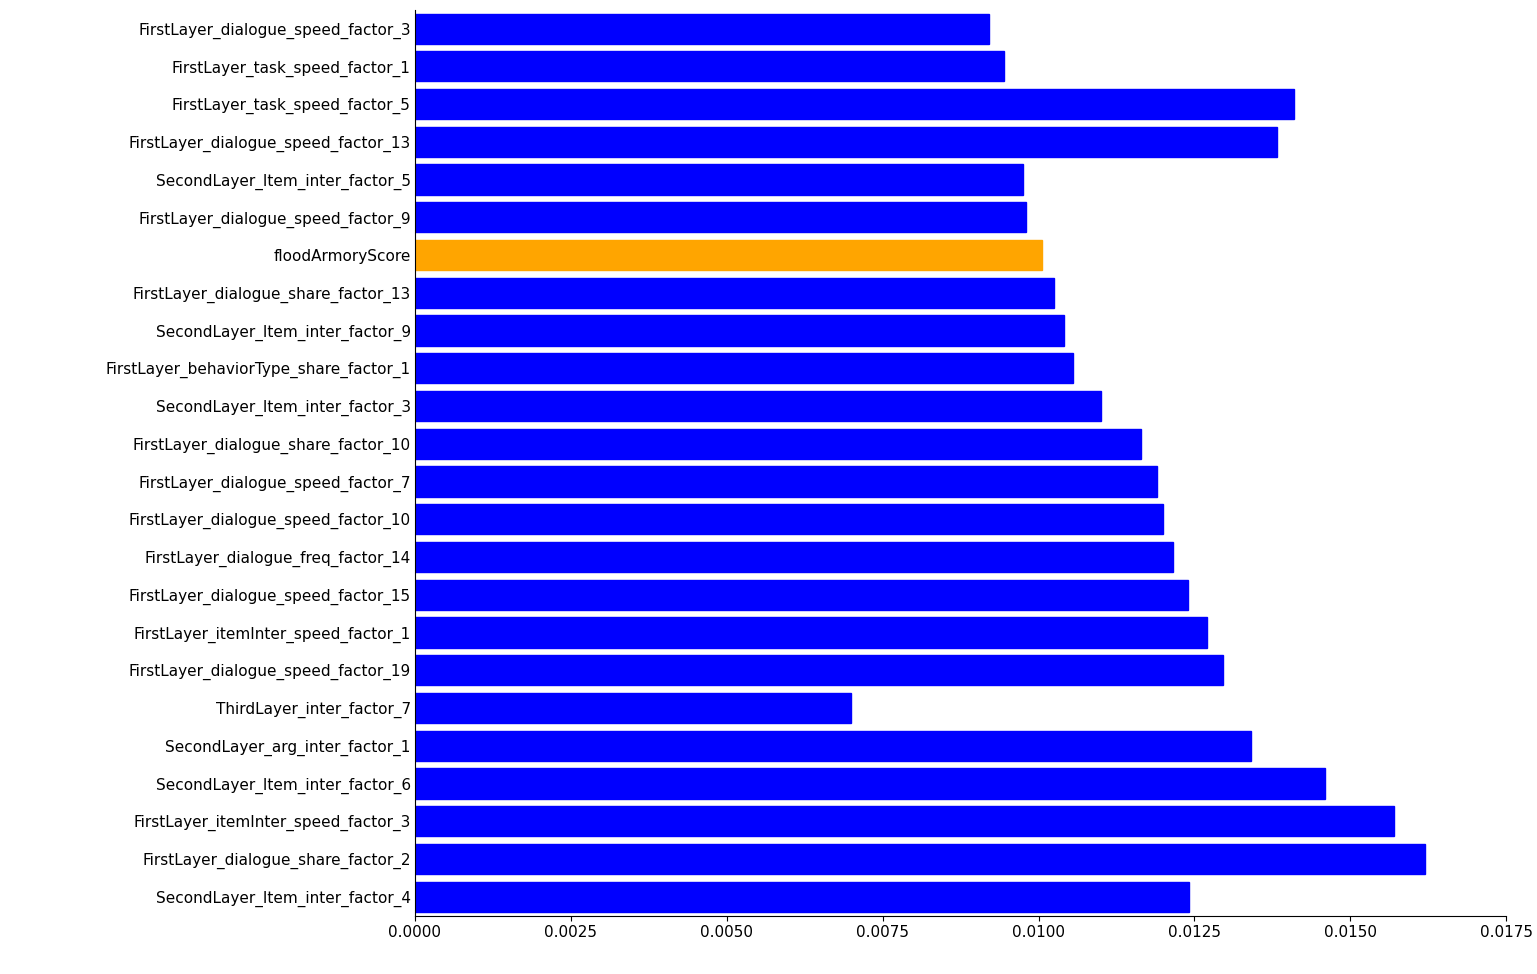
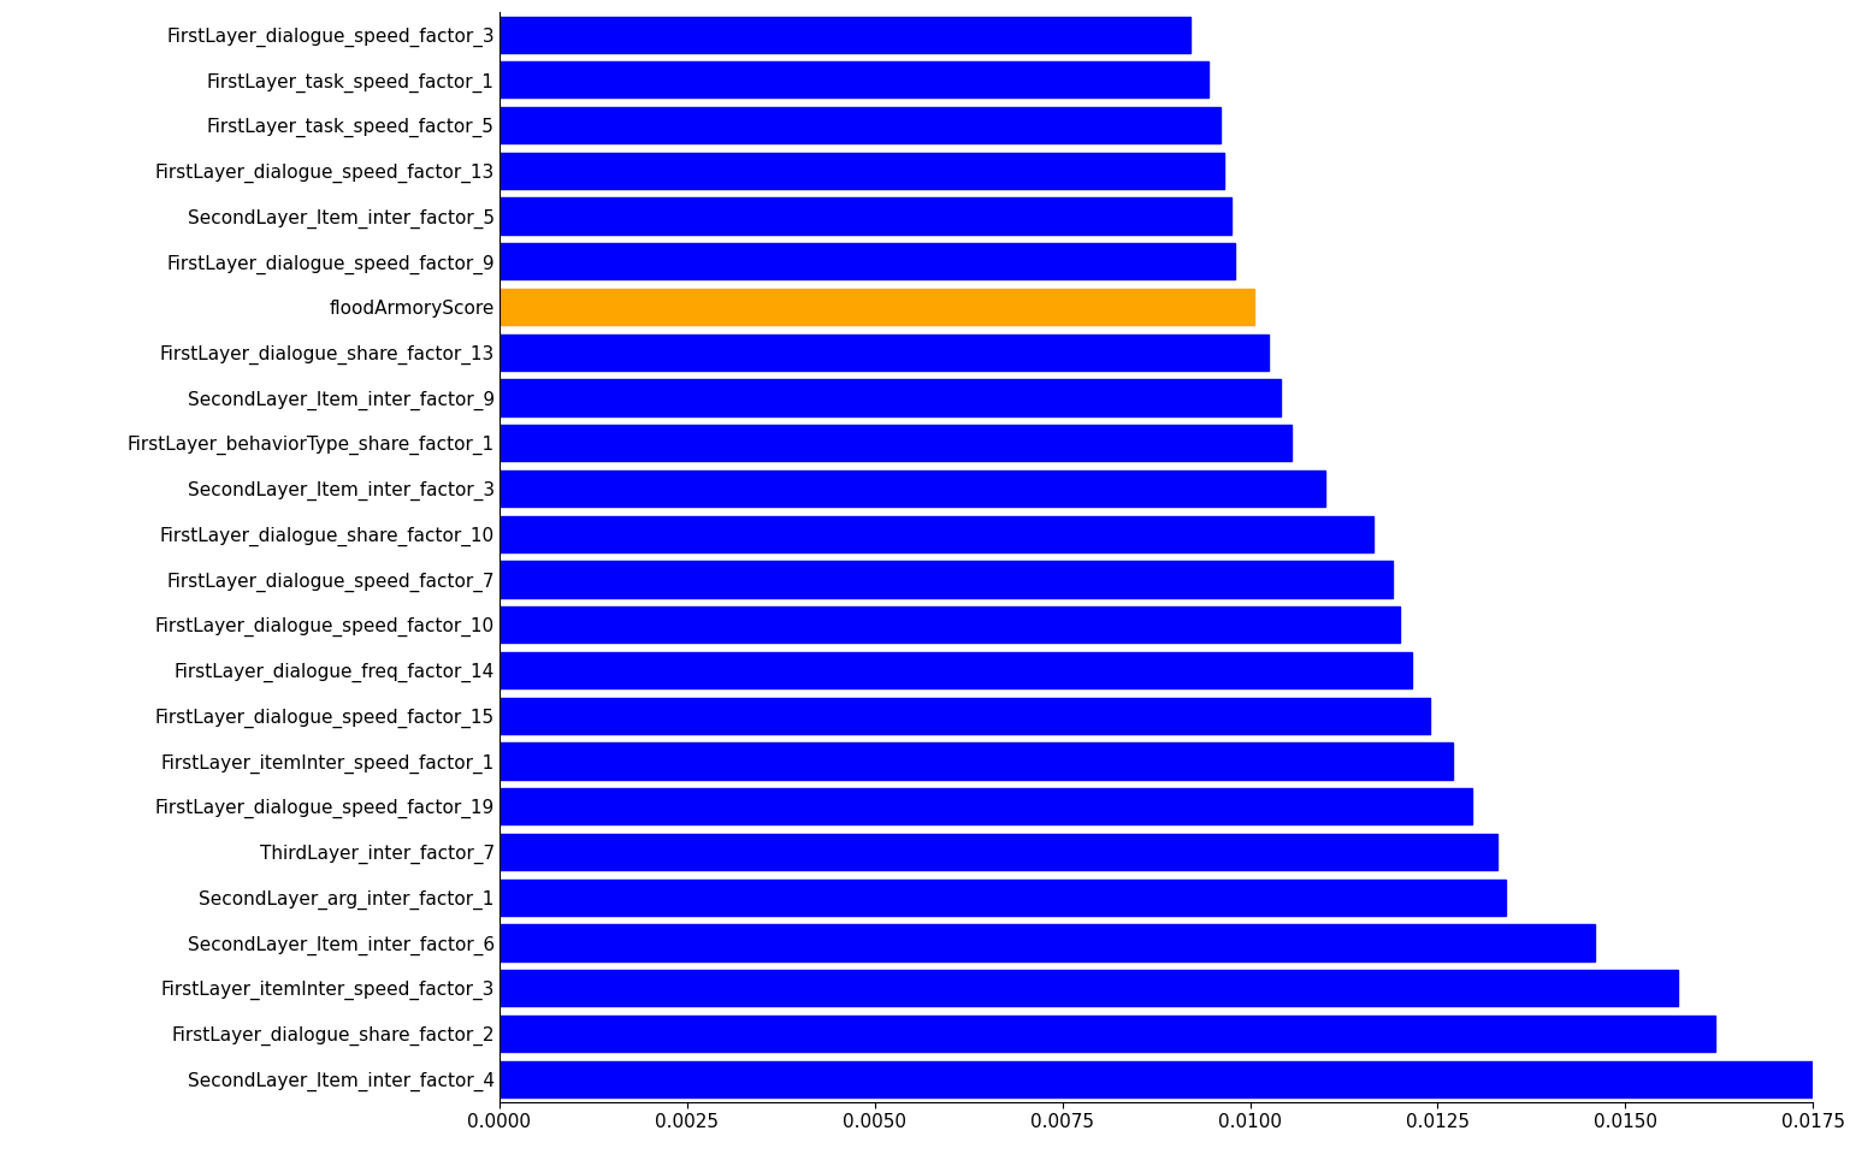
FirstLayer_task_speed_factor_5: 0.01410 -> 0.00960
FirstLayer_dialogue_speed_factor_13: 0.01382 -> 0.00965
ThirdLayer_inter_factor_7: 0.00700 -> 0.01330
SecondLayer_Item_inter_factor_4: 0.01242 -> 0.01750
